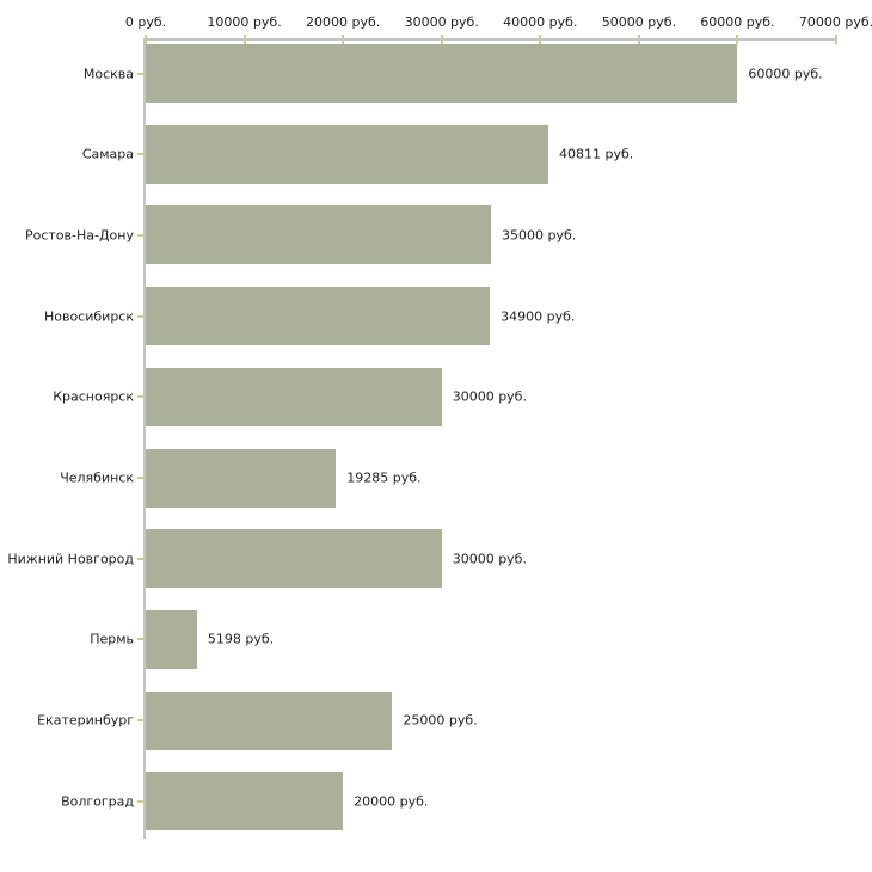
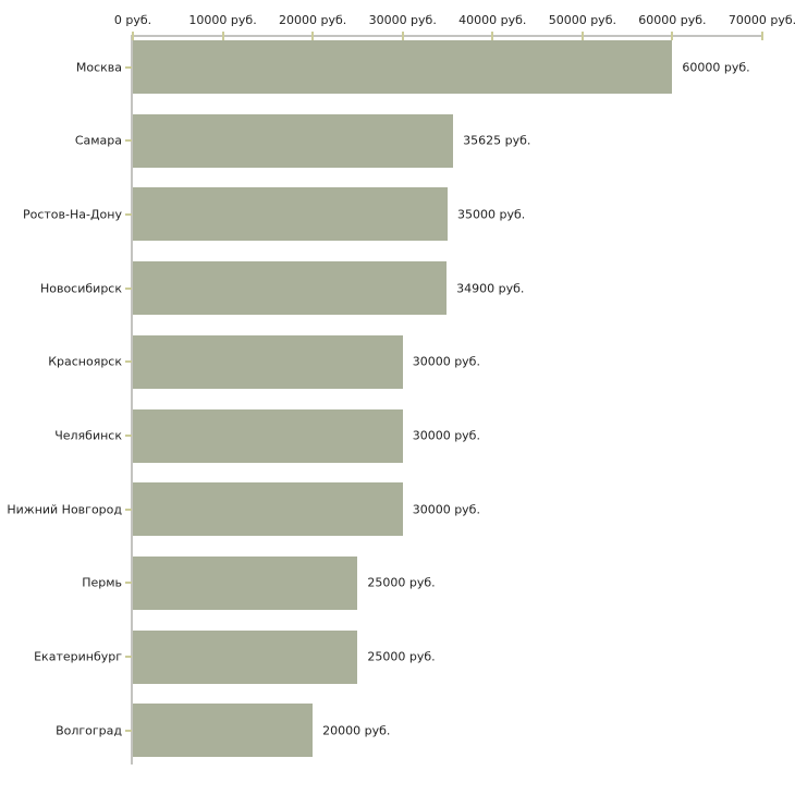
Самара: 40811 -> 35625
Челябинск: 19285 -> 30000
Пермь: 5198 -> 25000
